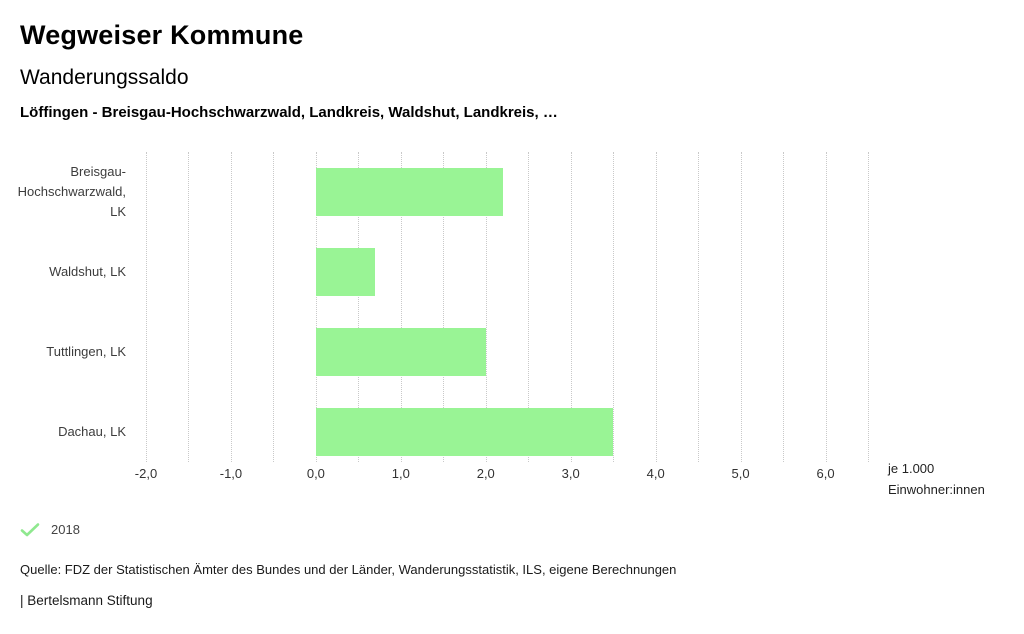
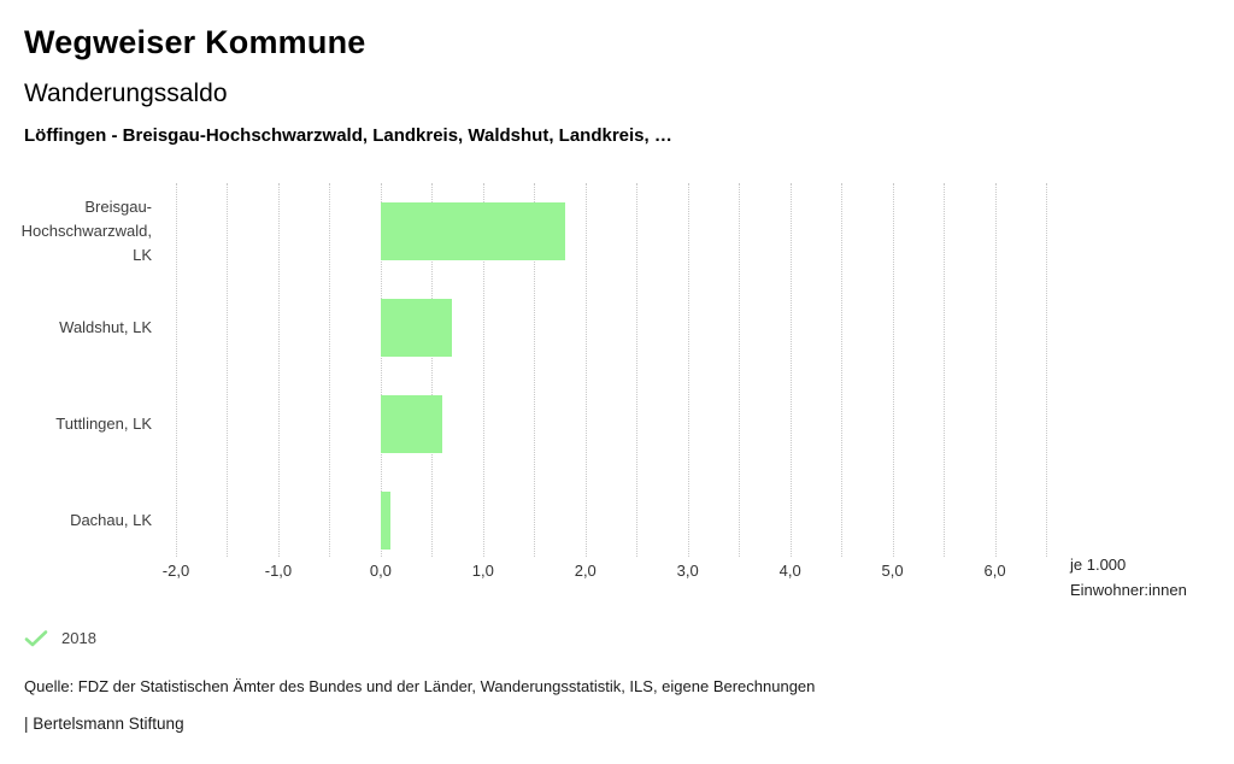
Breisgau-Hochschwarzwald, LK: 2,2 -> 1,8
Tuttlingen, LK: 2,0 -> 0,6
Dachau, LK: 3,5 -> 0,1
